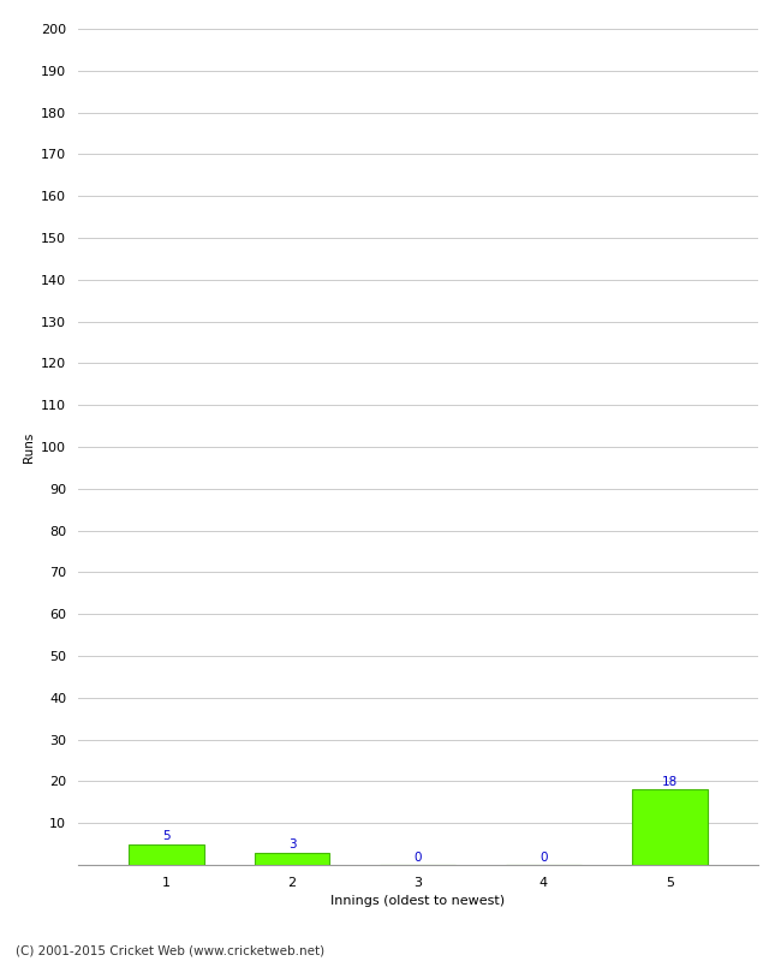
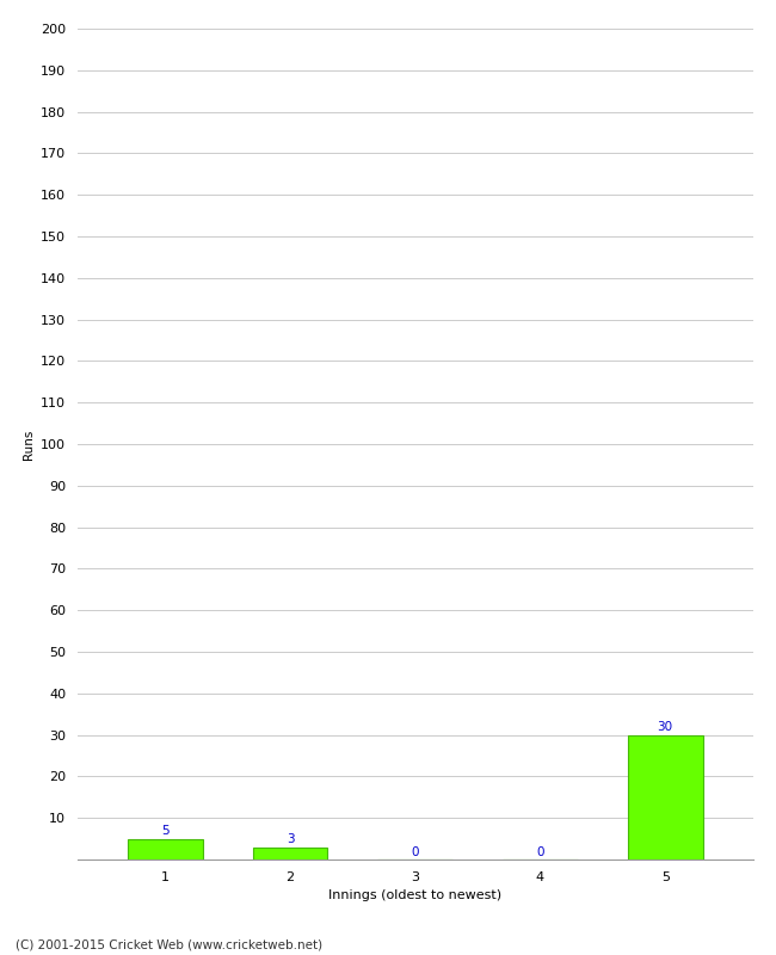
5: 18 -> 30
